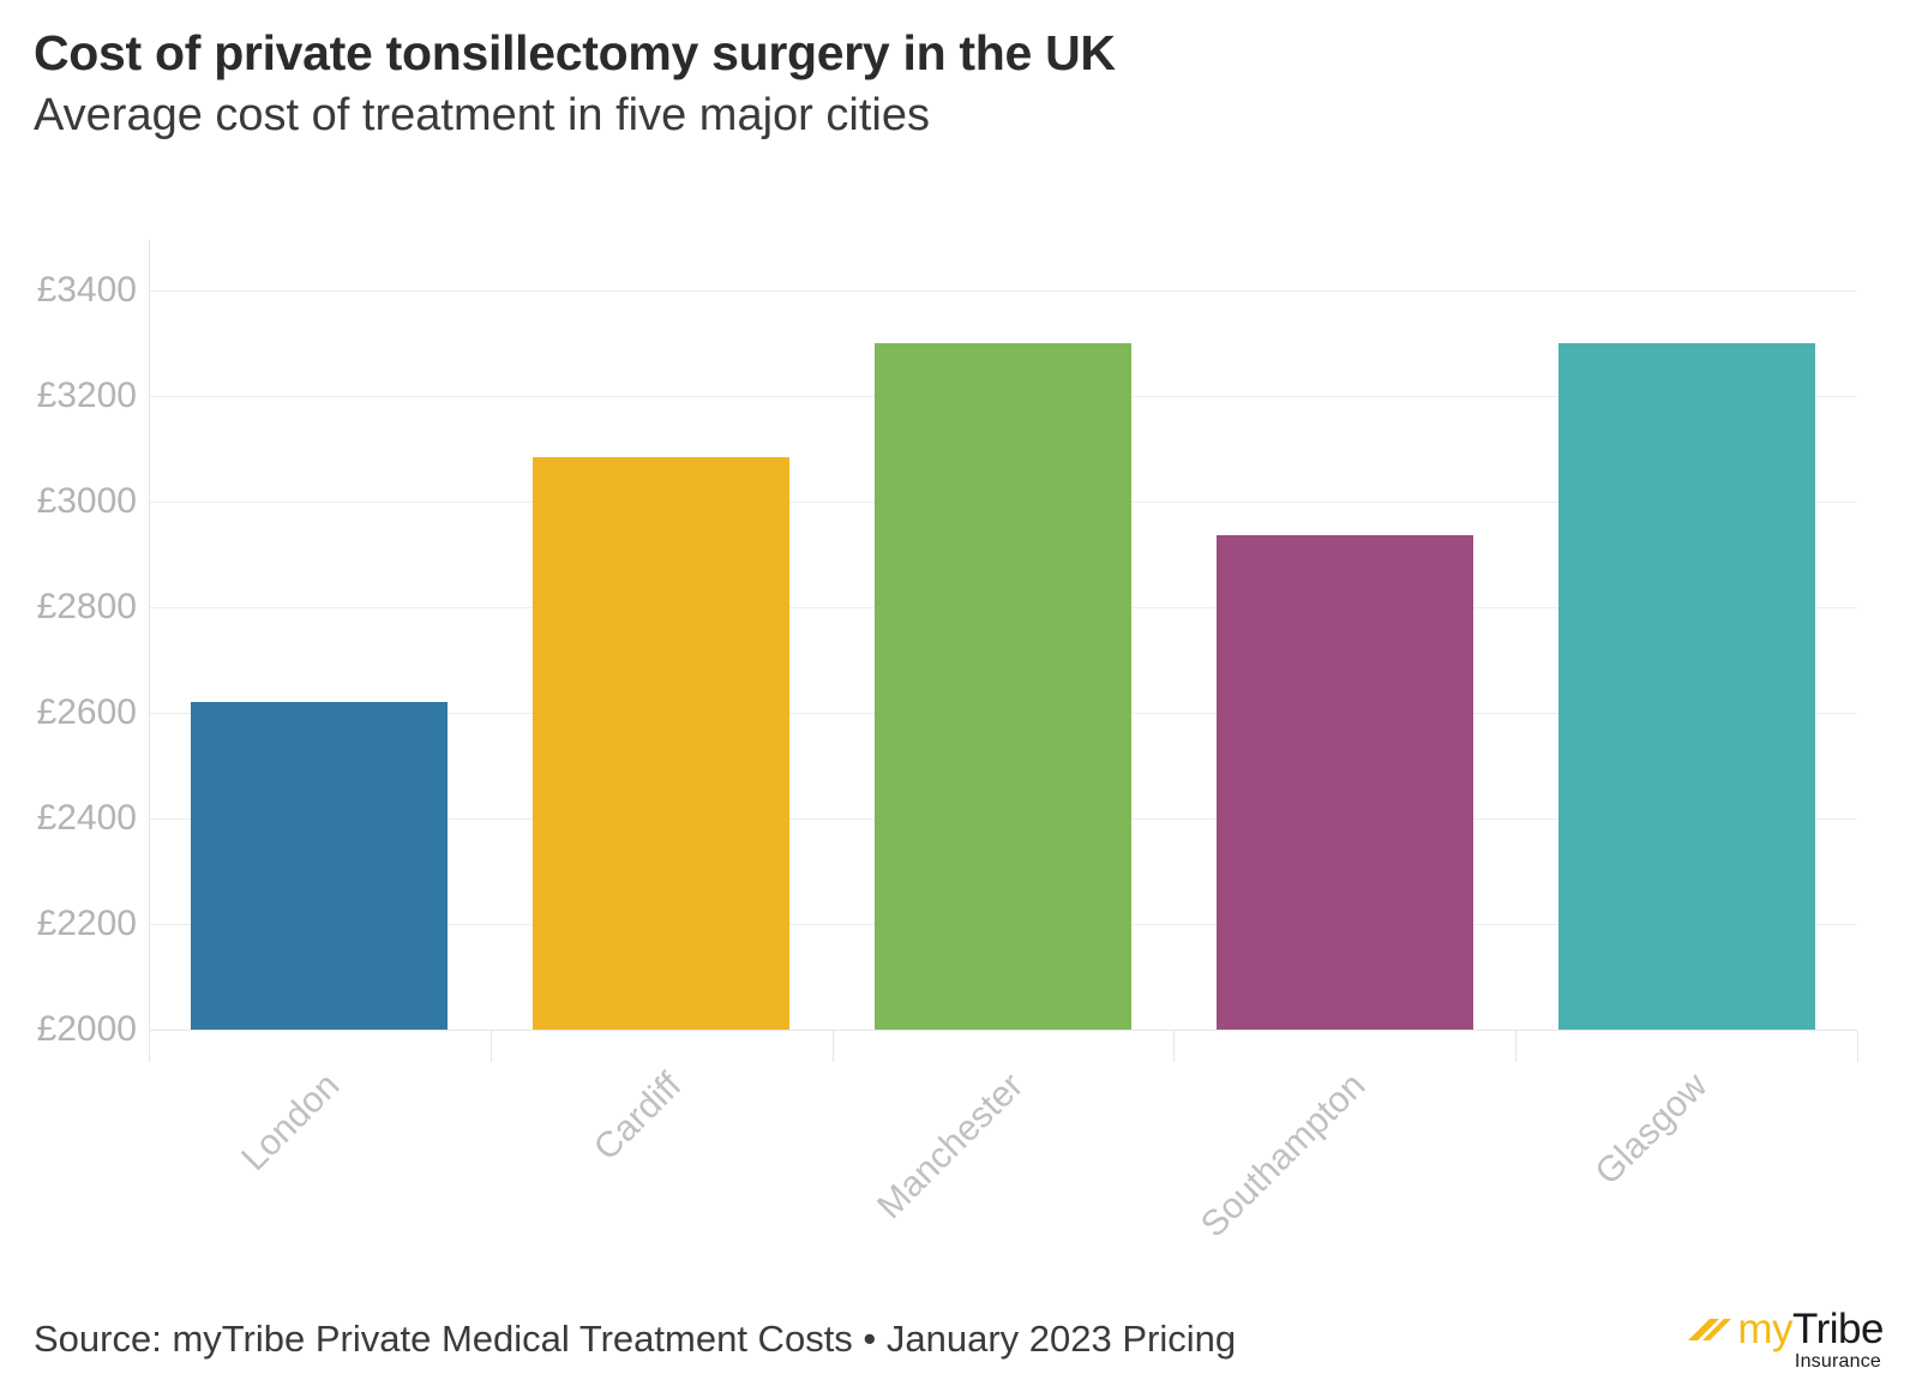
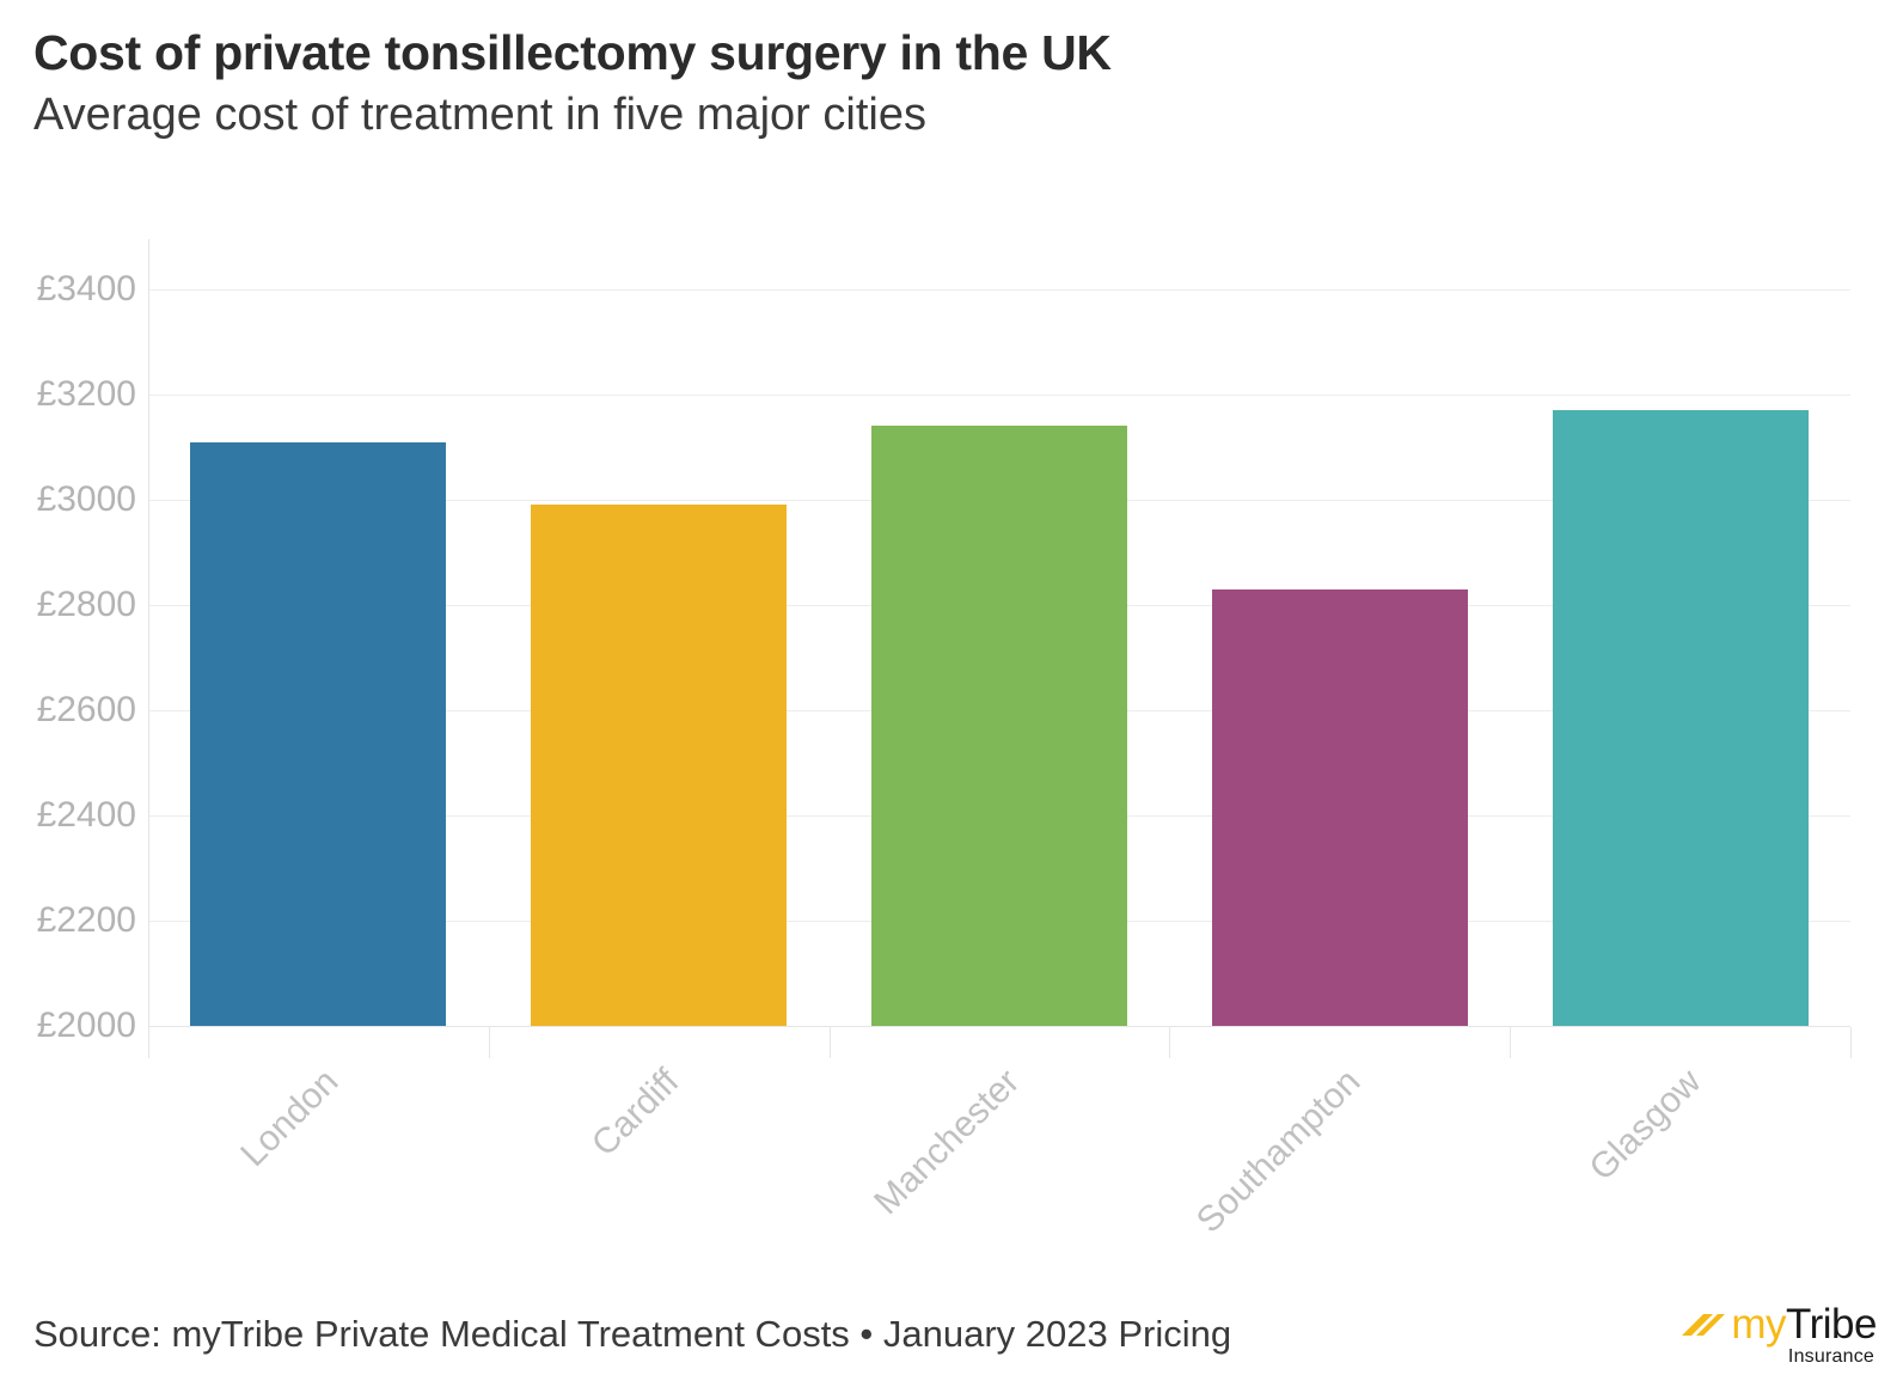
London: £2620 -> £3110
Cardiff: £3080 -> £2990
Manchester: £3300 -> £3140
Southampton: £2940 -> £2830
Glasgow: £3300 -> £3170
